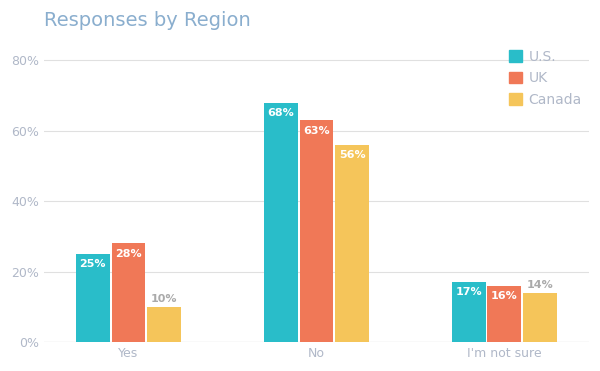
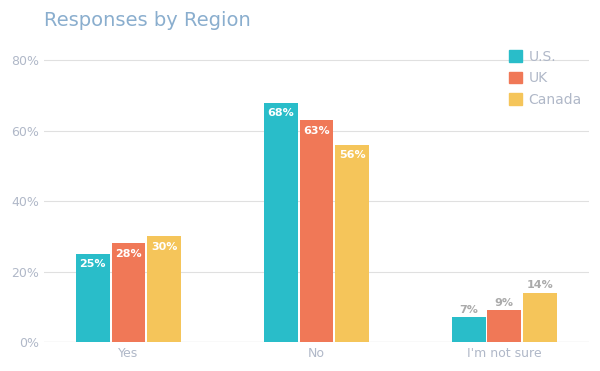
Canada/Yes: 10% -> 30%
U.S./I'm not sure: 17% -> 7%
UK/I'm not sure: 16% -> 9%
